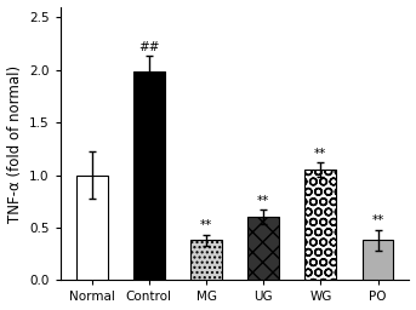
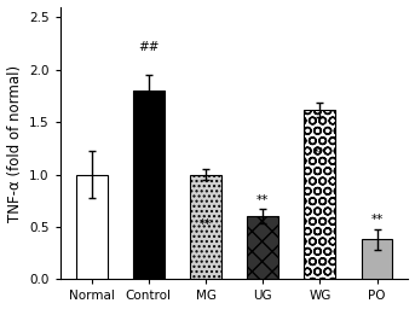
Control: 1.98 -> 1.80
MG: 0.38 -> 1.00
WG: 1.05 -> 1.62
